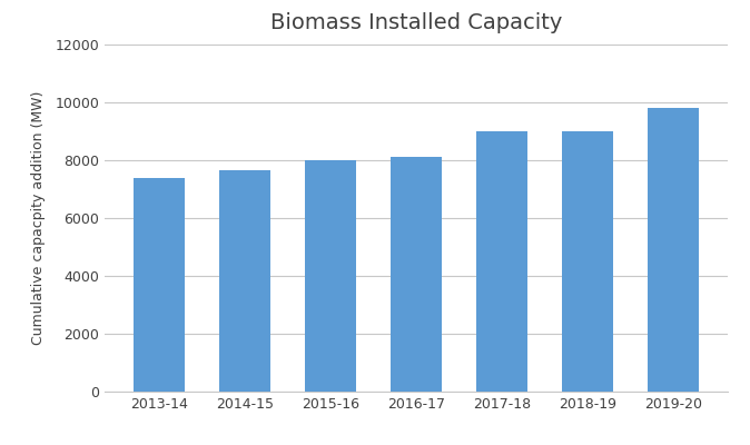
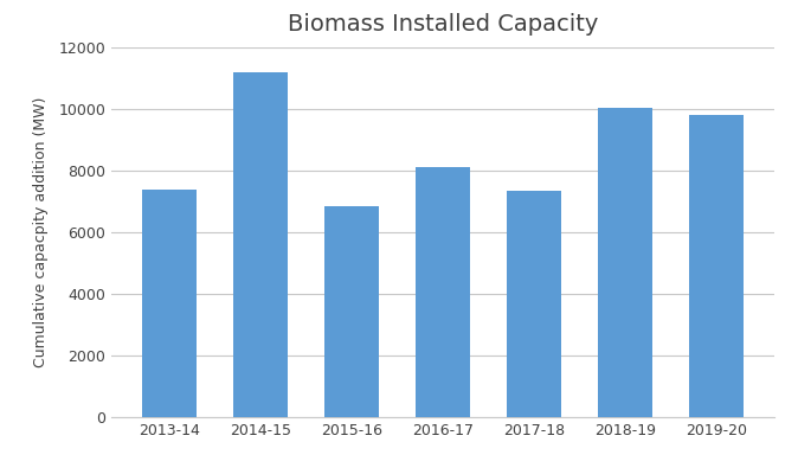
2014-15: 7650 -> 11200
2015-16: 8000 -> 6850
2017-18: 9000 -> 7350
2018-19: 9000 -> 10050
